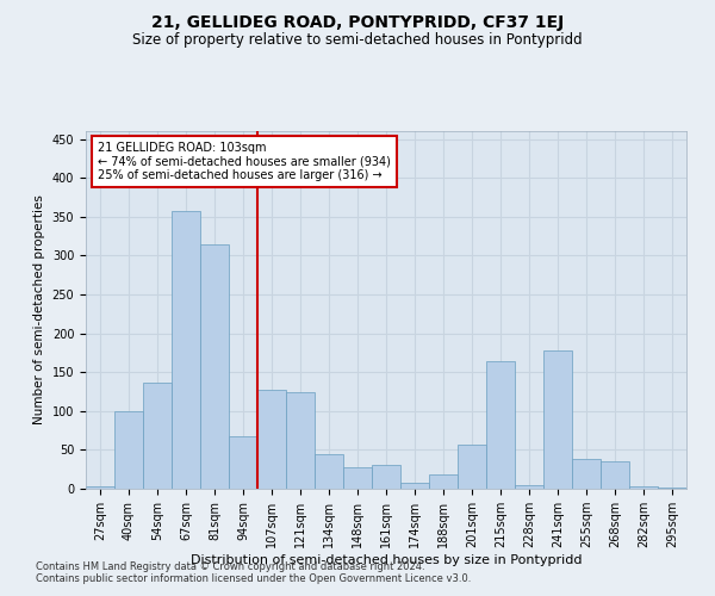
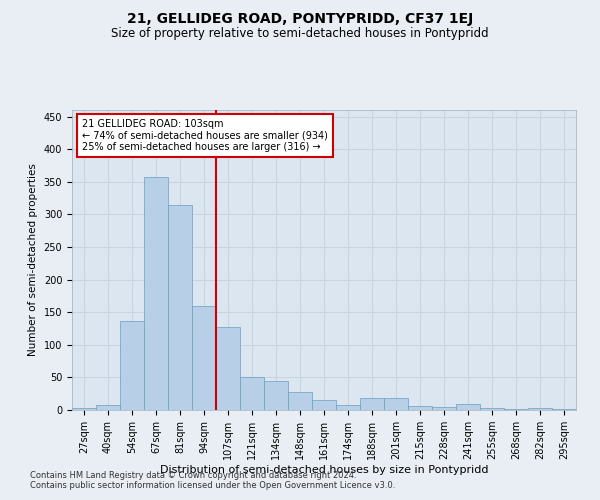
40sqm: 100 -> 8
94sqm: 68 -> 160
121sqm: 124 -> 50
161sqm: 30 -> 15
201sqm: 56 -> 18
215sqm: 164 -> 6
241sqm: 178 -> 9
255sqm: 38 -> 3
268sqm: 36 -> 2
